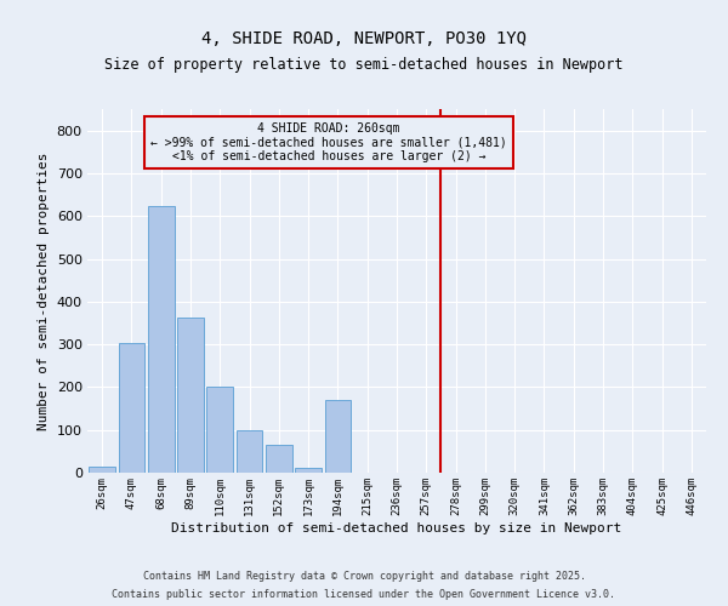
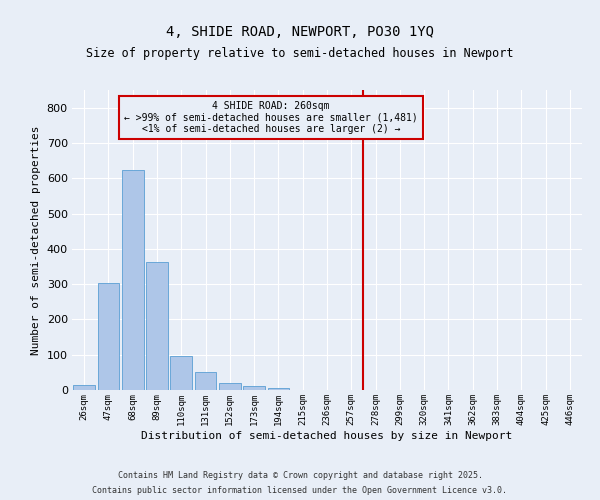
110sqm: 200 -> 96
131sqm: 100 -> 50
152sqm: 65 -> 20
194sqm: 170 -> 5
